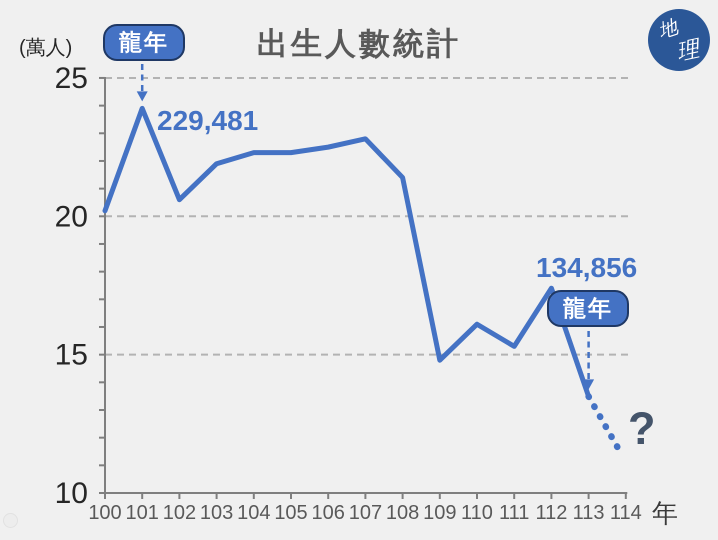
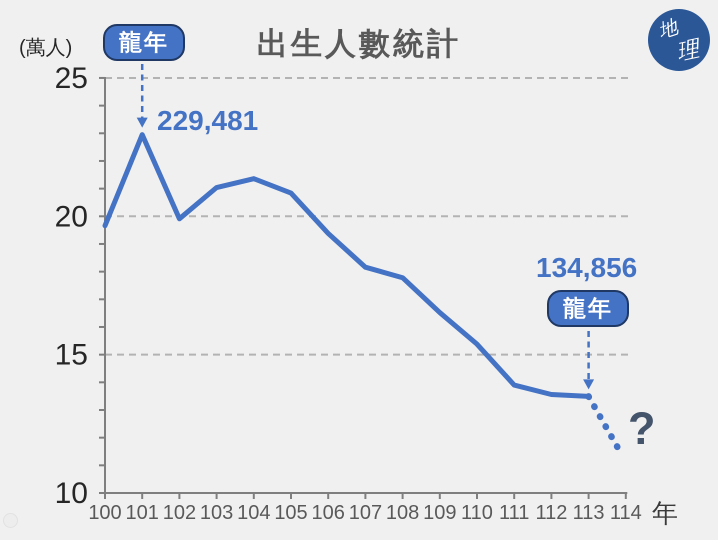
100: 20.2 -> 19.7
101: 23.9 -> 22.9
102: 20.6 -> 19.9
103: 21.9 -> 21.0
104: 22.3 -> 21.4
105: 22.3 -> 20.8
106: 22.5 -> 19.4
107: 22.8 -> 18.2
108: 21.4 -> 17.8
109: 14.8 -> 16.5
110: 16.1 -> 15.4
111: 15.3 -> 13.9
112: 17.4 -> 13.6
